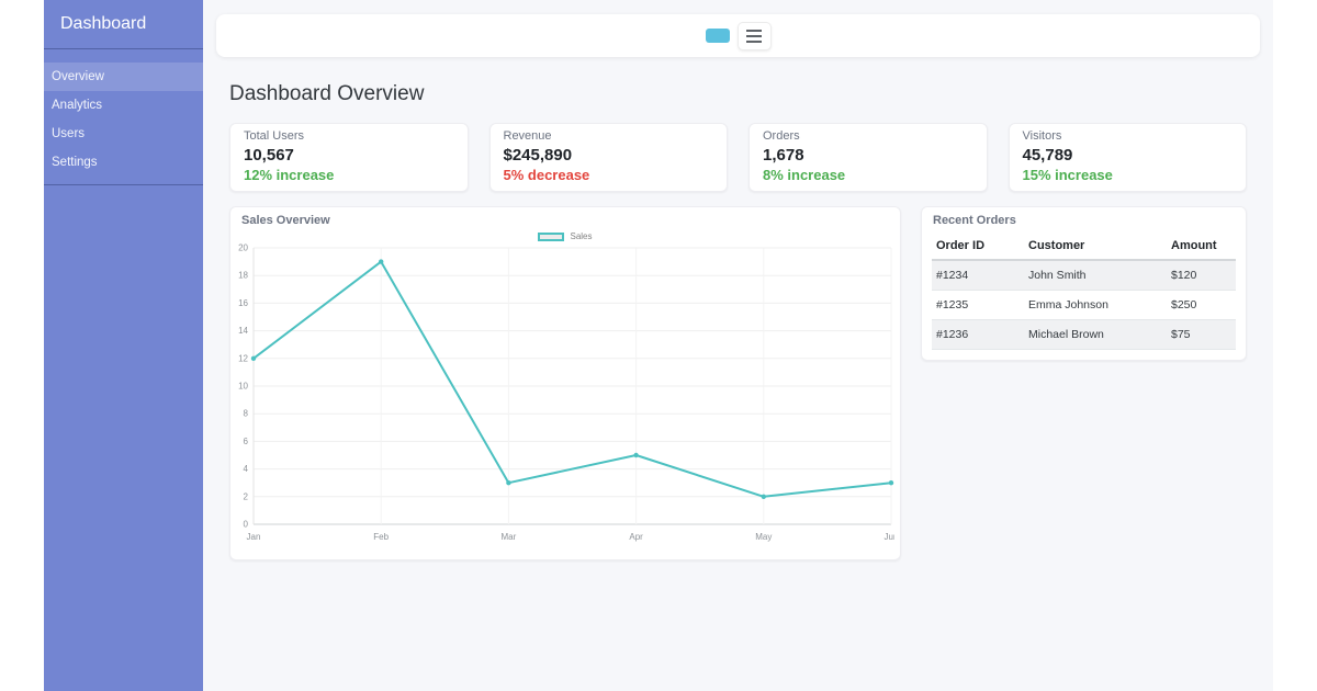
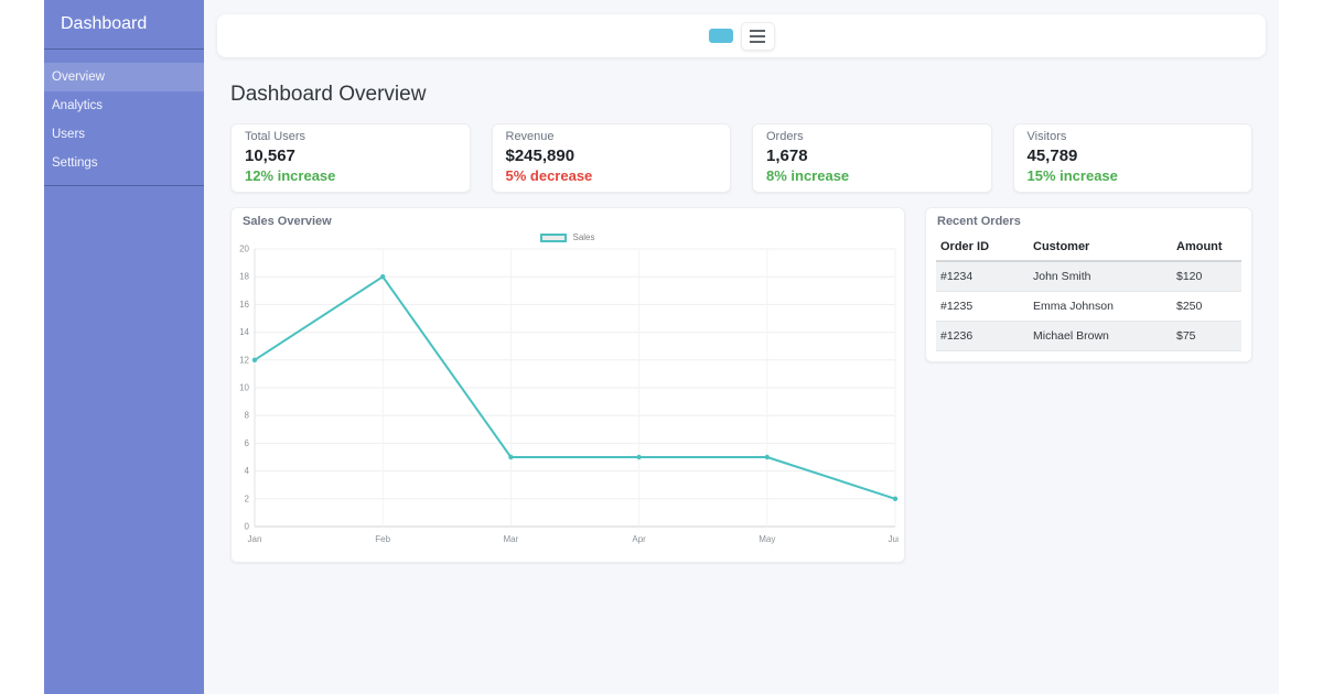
Feb: 19 -> 18
Mar: 3 -> 5
May: 2 -> 5
Jun: 3 -> 2
